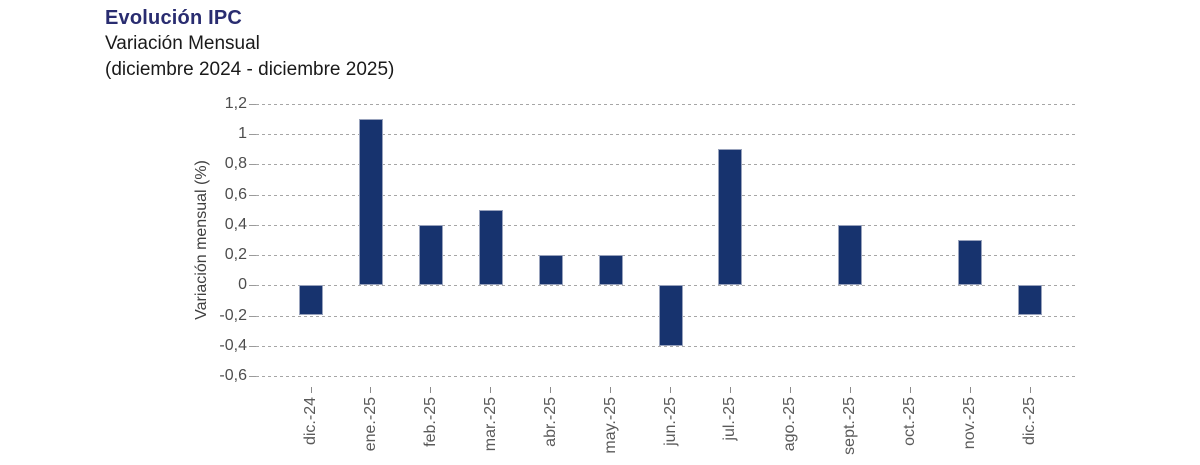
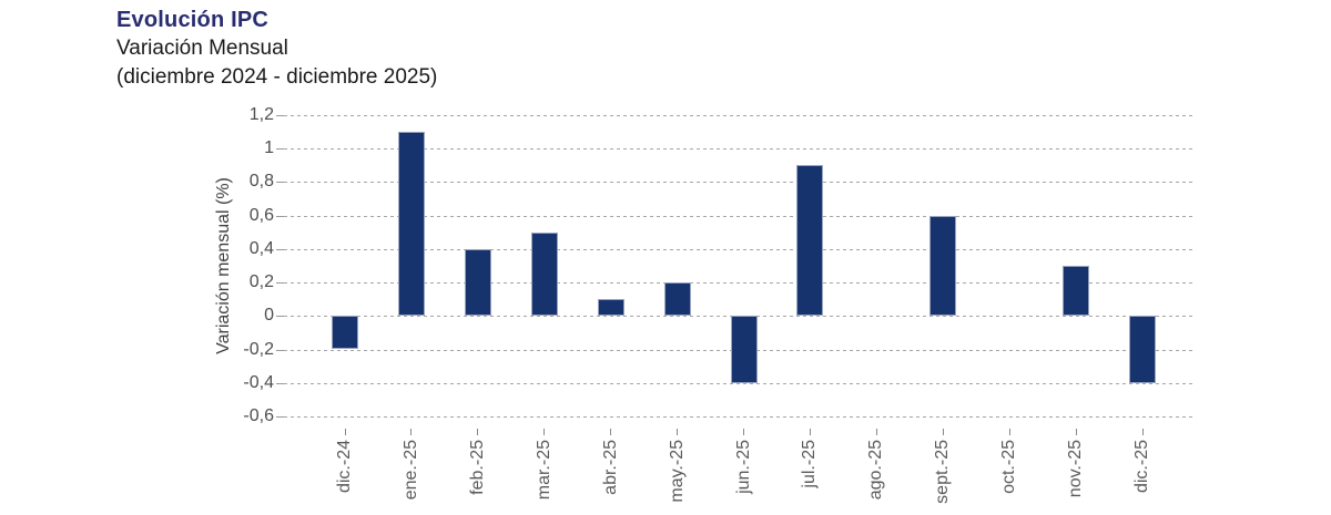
abr.-25: 0,2 -> 0,1
sept.-25: 0,4 -> 0,6
dic.-25: -0,2 -> -0,4
